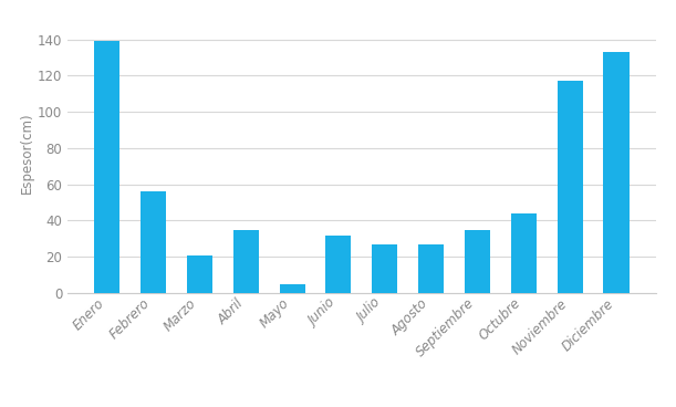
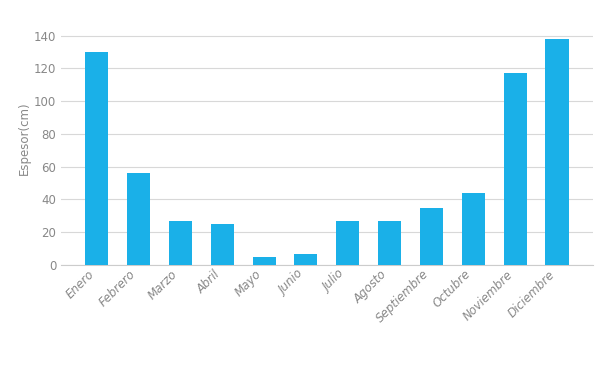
Enero: 139 -> 130
Marzo: 21 -> 27
Abril: 35 -> 25
Junio: 32 -> 6
Diciembre: 133 -> 138
